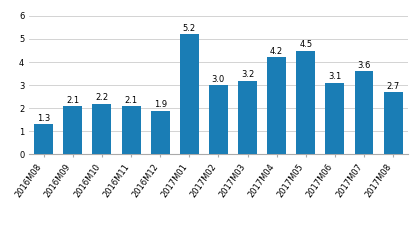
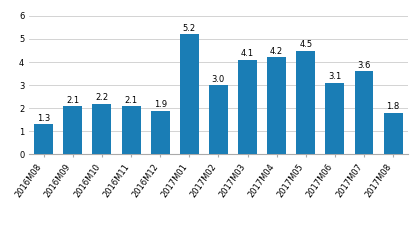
2017M03: 3.2 -> 4.1
2017M08: 2.7 -> 1.8
